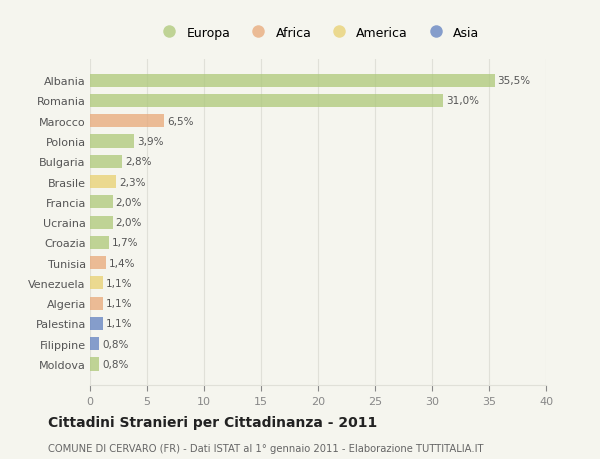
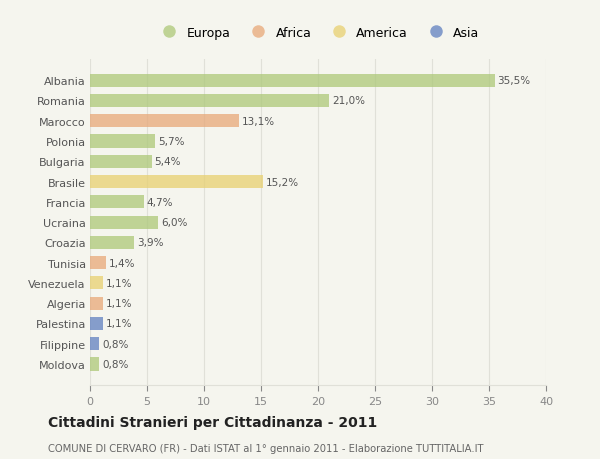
Romania: 31,0% -> 21,0%
Marocco: 6,5% -> 13,1%
Polonia: 3,9% -> 5,7%
Bulgaria: 2,8% -> 5,4%
Brasile: 2,3% -> 15,2%
Francia: 2,0% -> 4,7%
Ucraina: 2,0% -> 6,0%
Croazia: 1,7% -> 3,9%
